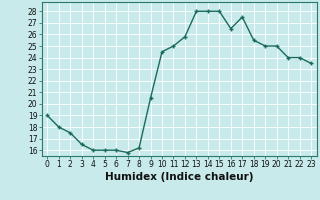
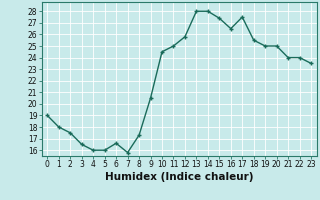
6: 16.0 -> 16.6
8: 16.2 -> 17.3
15: 28.0 -> 27.4
